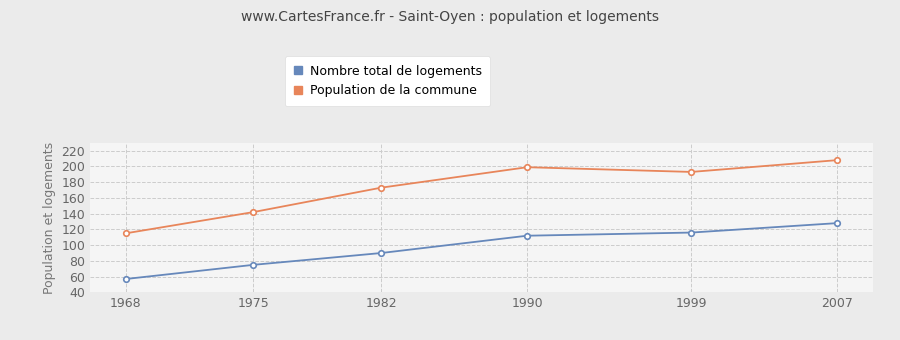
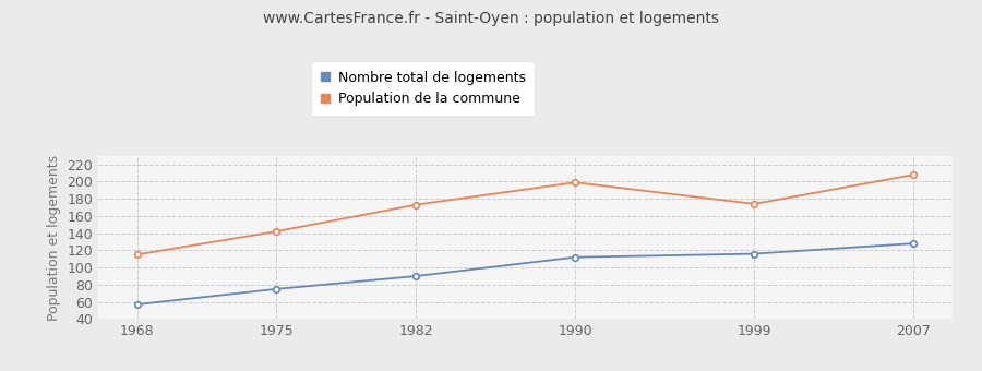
Population de la commune/1999: 193 -> 174
